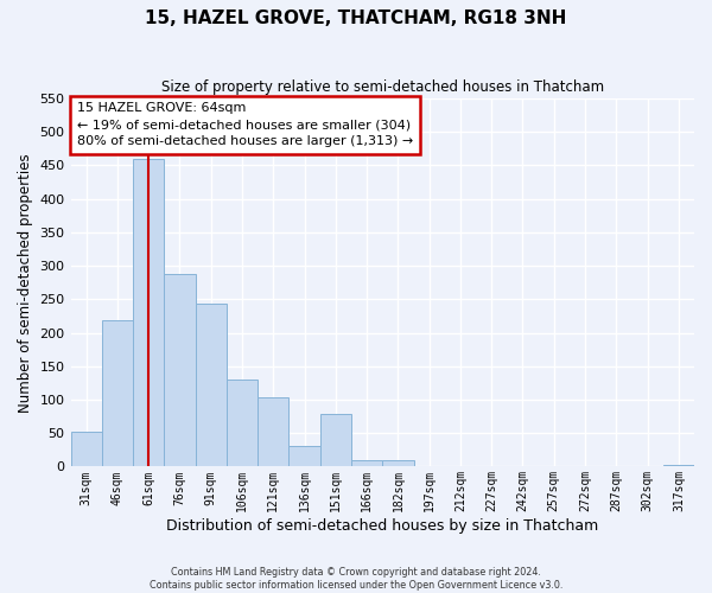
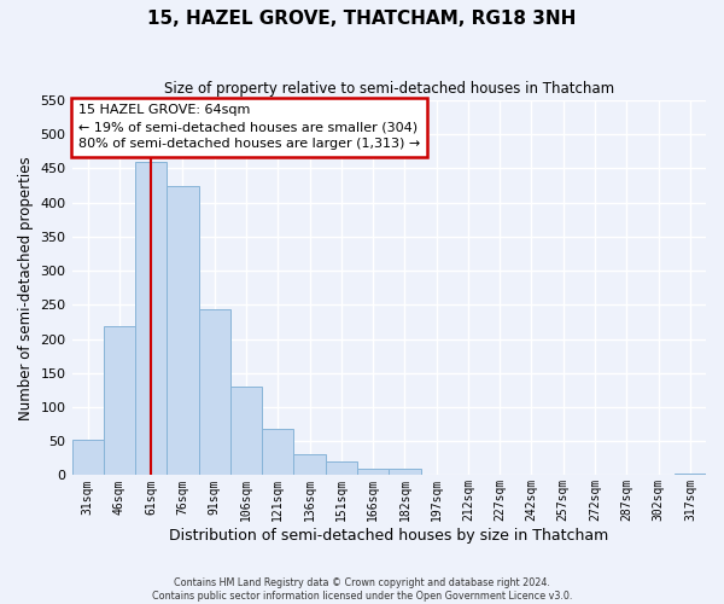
76sqm: 288 -> 425
121sqm: 104 -> 68
151sqm: 78 -> 20
